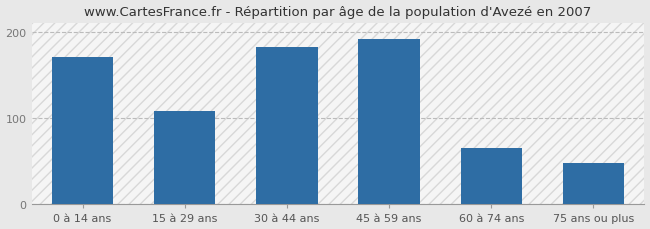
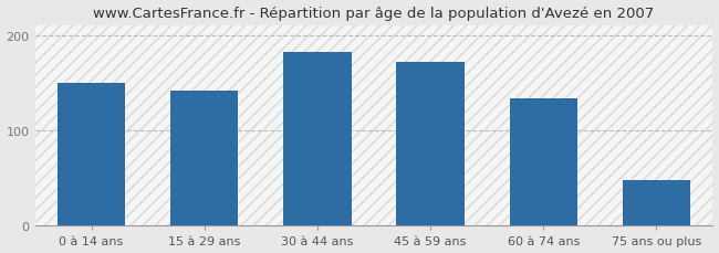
0 à 14 ans: 170 -> 150
15 à 29 ans: 108 -> 142
45 à 59 ans: 191 -> 172
60 à 74 ans: 65 -> 134
